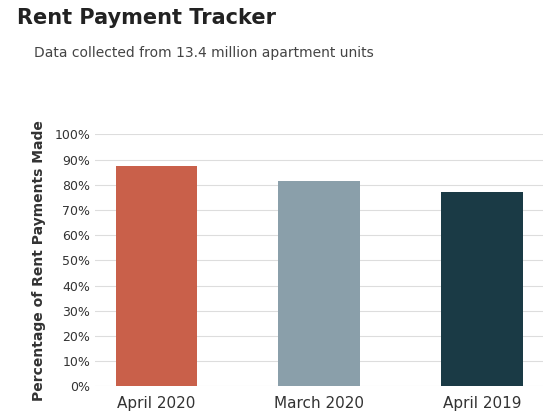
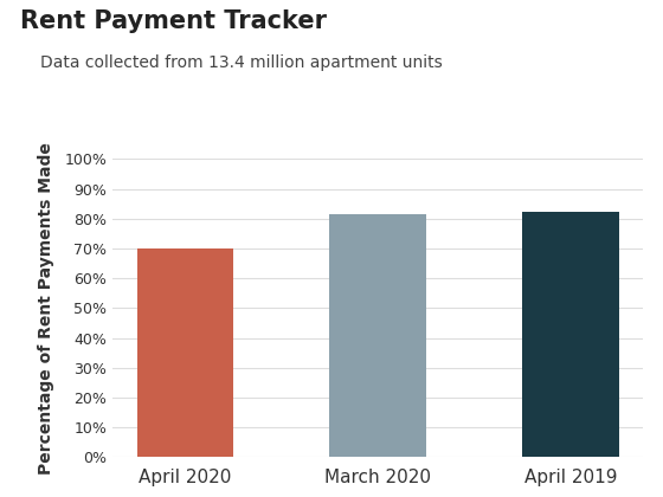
April 2020: 87.5% -> 69.9%
April 2019: 77.0% -> 82.3%
